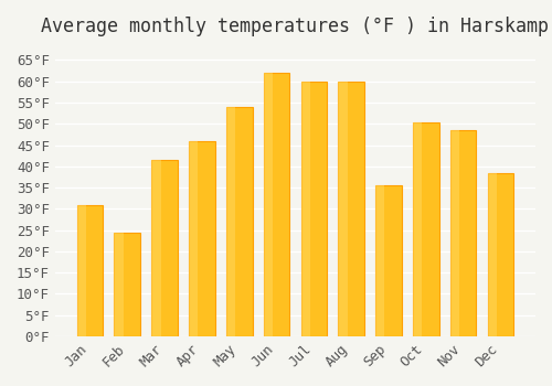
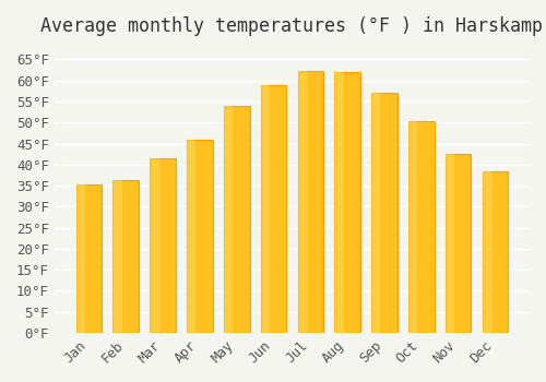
Jan: 31.0°F -> 35.3°F
Feb: 24.5°F -> 36.3°F
Jun: 62.0°F -> 59.0°F
Jul: 60.0°F -> 62.2°F
Aug: 60.0°F -> 62.1°F
Sep: 35.5°F -> 57.0°F
Nov: 48.5°F -> 42.6°F
